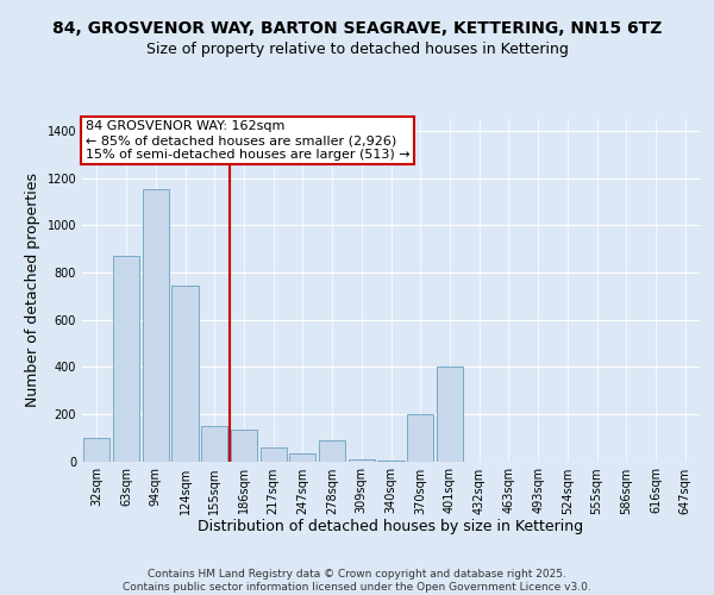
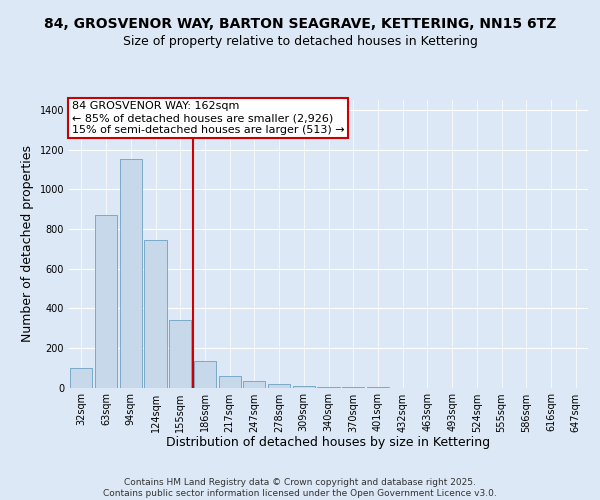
155sqm: 150 -> 340
278sqm: 90 -> 20
370sqm: 200 -> 0
401sqm: 400 -> 0
